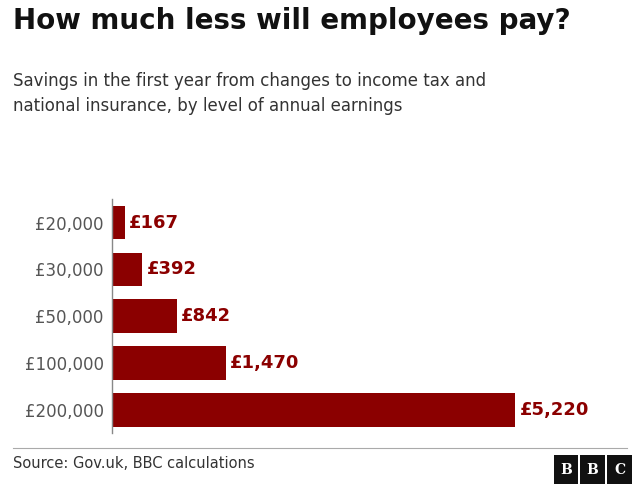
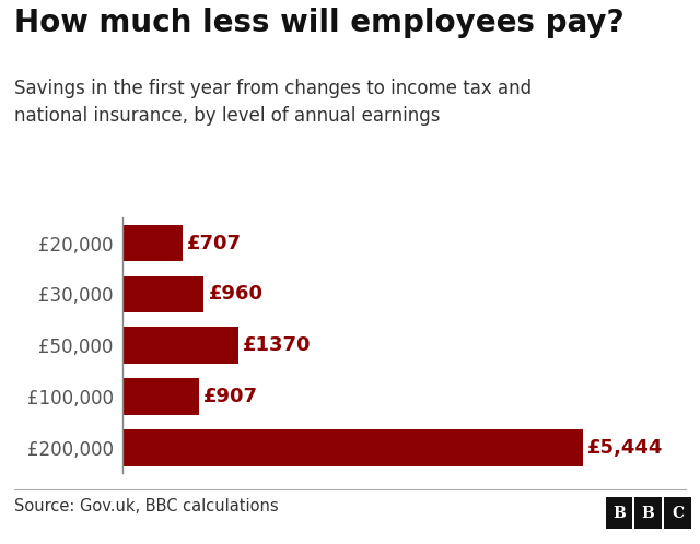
£20,000: £167 -> £707
£30,000: £392 -> £960
£50,000: £842 -> £1370
£100,000: £1,470 -> £907
£200,000: £5,220 -> £5,444
